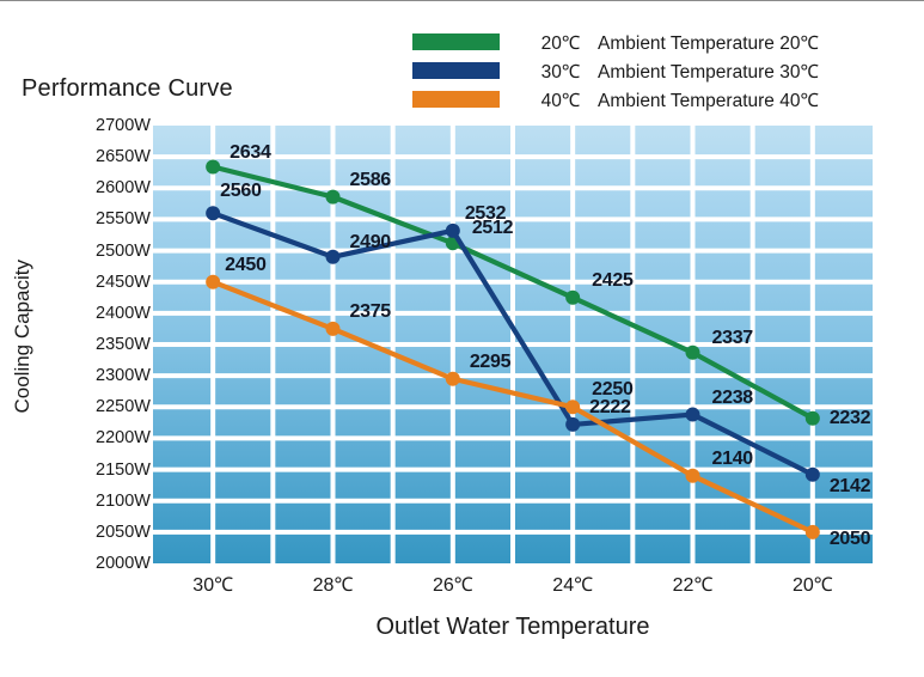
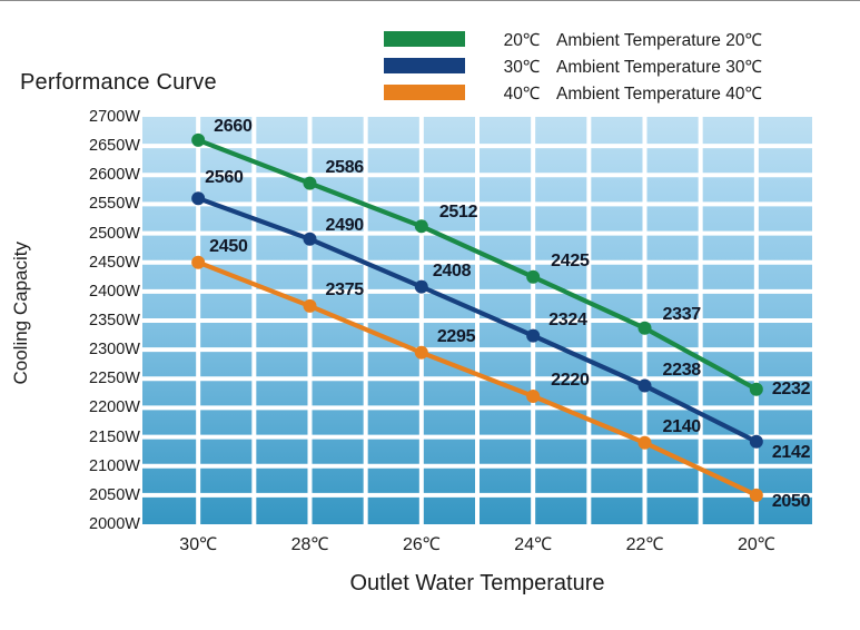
20℃/30℃: 2634 -> 2660
30℃/26℃: 2532 -> 2408
30℃/24℃: 2222 -> 2324
40℃/24℃: 2250 -> 2220
